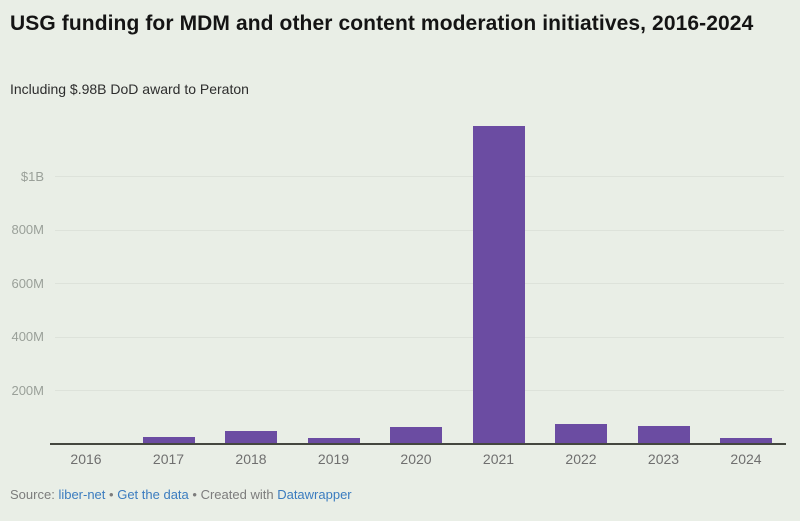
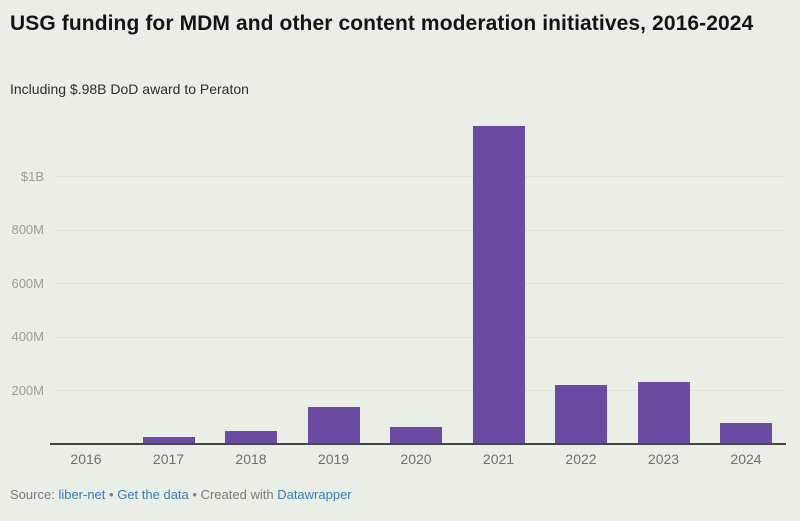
2019: 20M -> 140M
2022: 80M -> 220M
2023: 70M -> 230M
2024: 20M -> 80M
